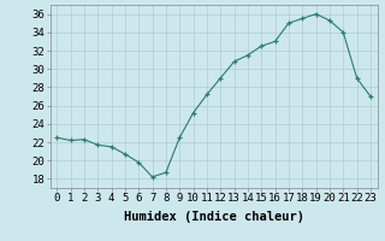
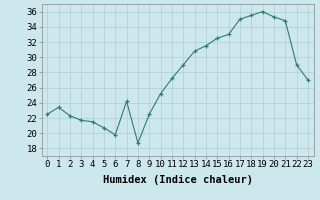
1: 22.2 -> 23.4
7: 18.2 -> 24.2
21: 34.0 -> 34.8
